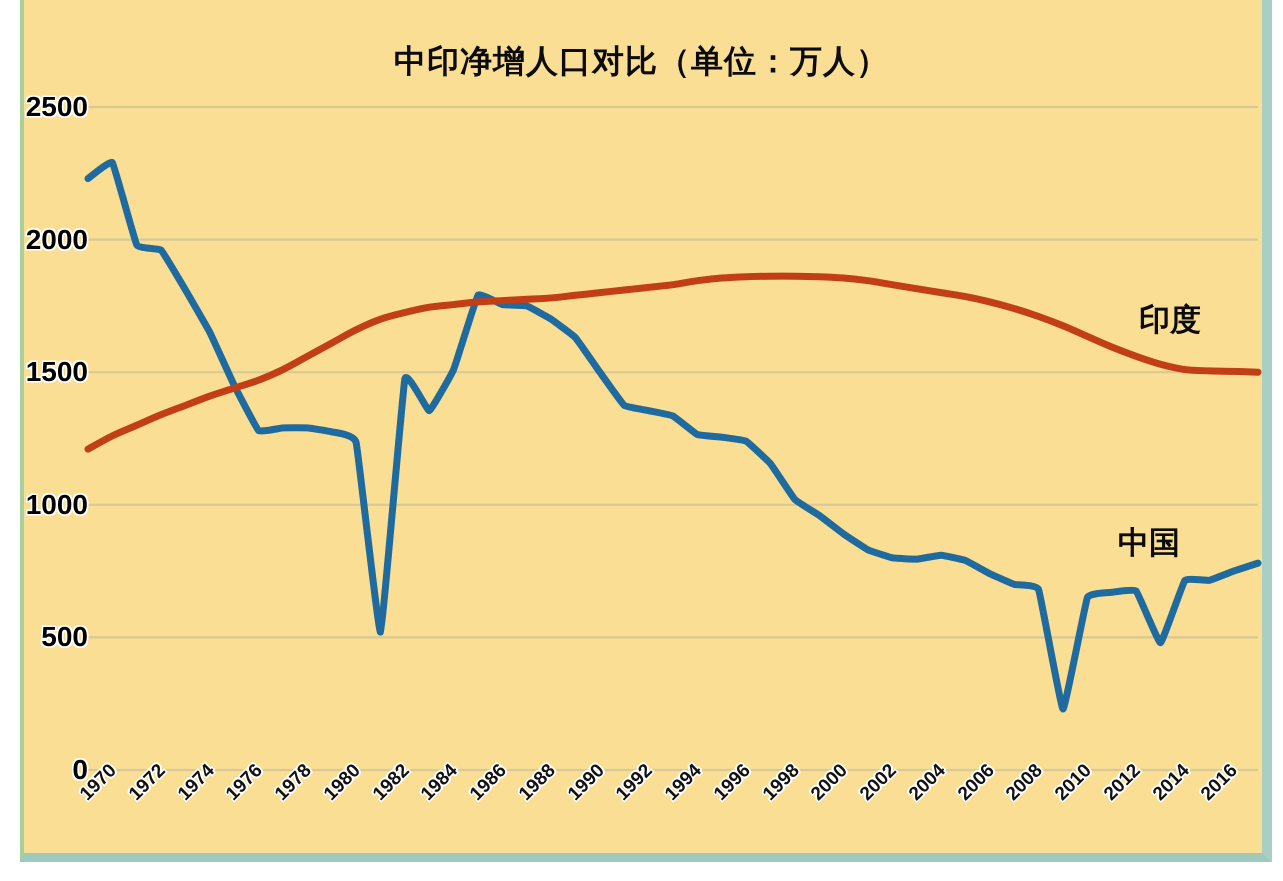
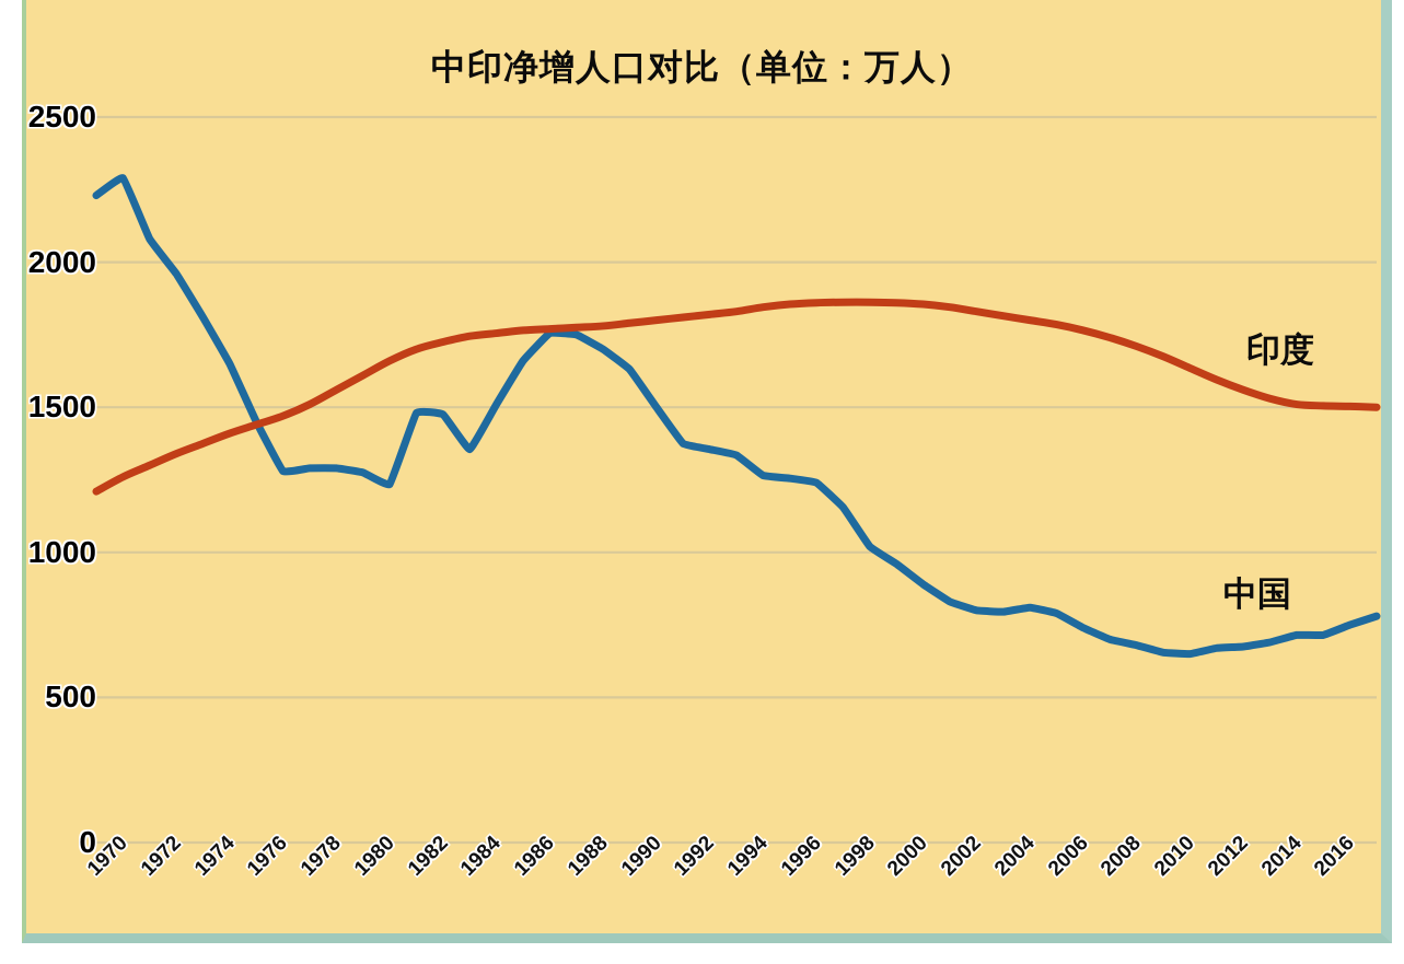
中国/1972: 1980 -> 2080
中国/1982: 520 -> 1480
中国/1986: 1790 -> 1660
中国/2010: 230 -> 660
中国/2014: 480 -> 690
